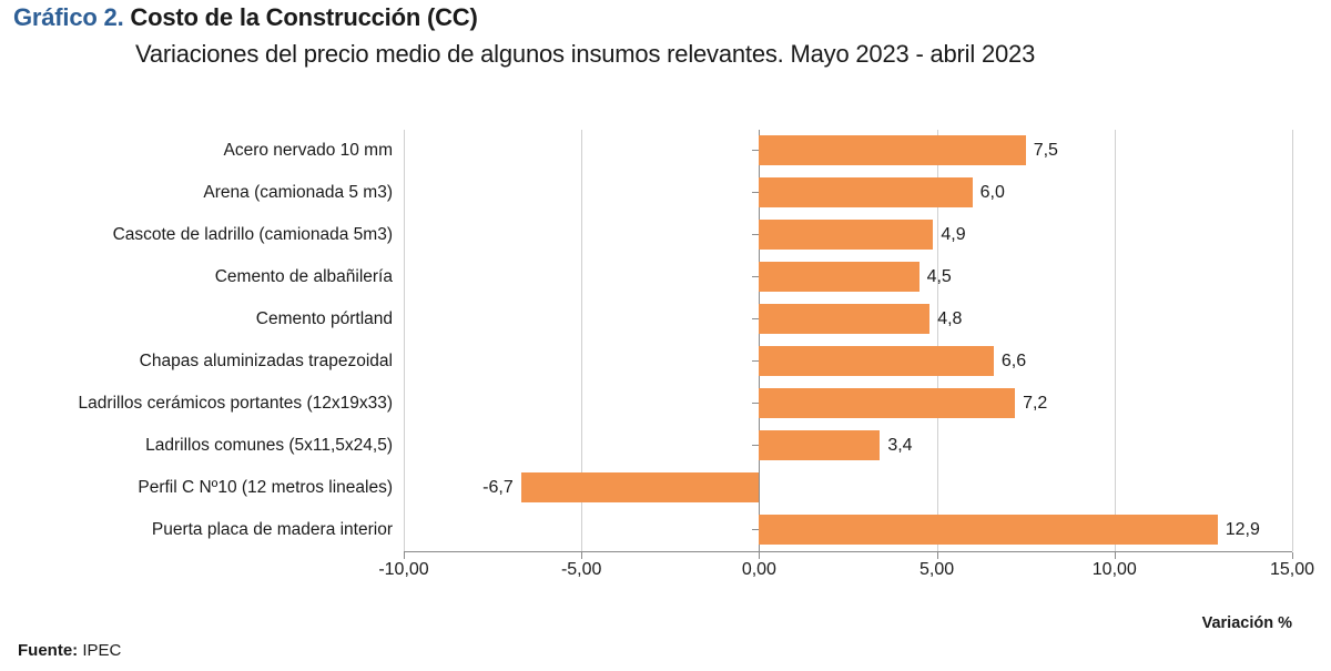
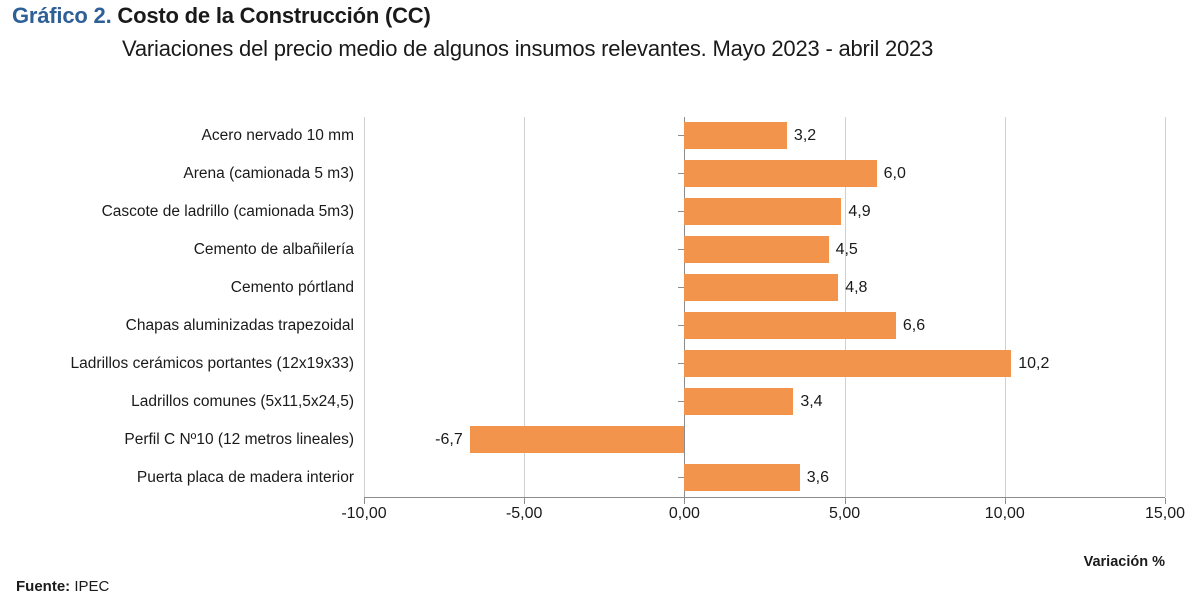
Acero nervado 10 mm: 7,5 -> 3,2
Ladrillos cerámicos portantes (12x19x33): 7,2 -> 10,2
Puerta placa de madera interior: 12,9 -> 3,6
